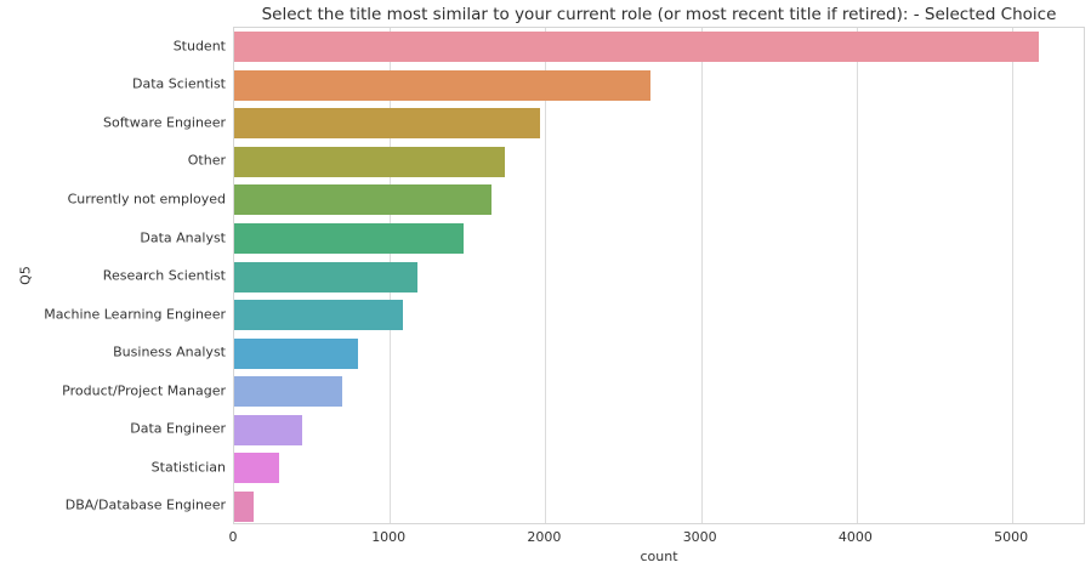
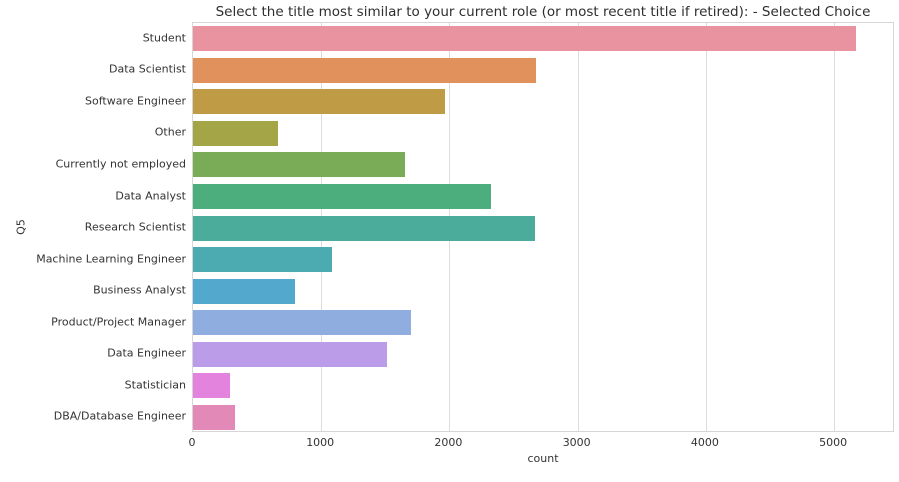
Other: 1740 -> 660
Data Analyst: 1480 -> 2320
Research Scientist: 1170 -> 2670
Product/Project Manager: 690 -> 1700
Data Engineer: 440 -> 1510
DBA/Database Engineer: 120 -> 330
